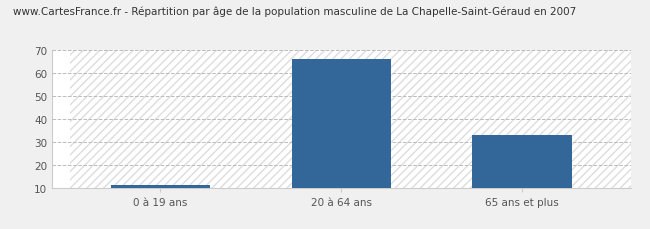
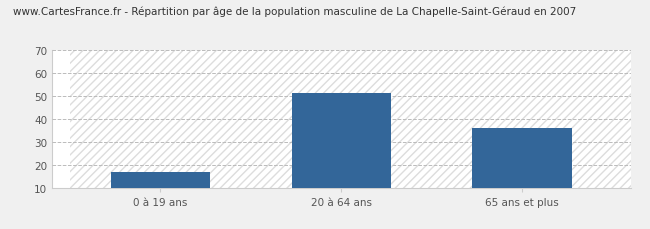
0 à 19 ans: 11 -> 17
20 à 64 ans: 66 -> 51
65 ans et plus: 33 -> 36
